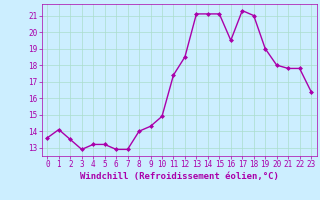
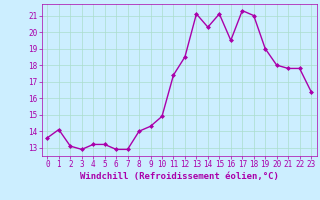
2: 13.5 -> 13.1
14: 21.1 -> 20.3
